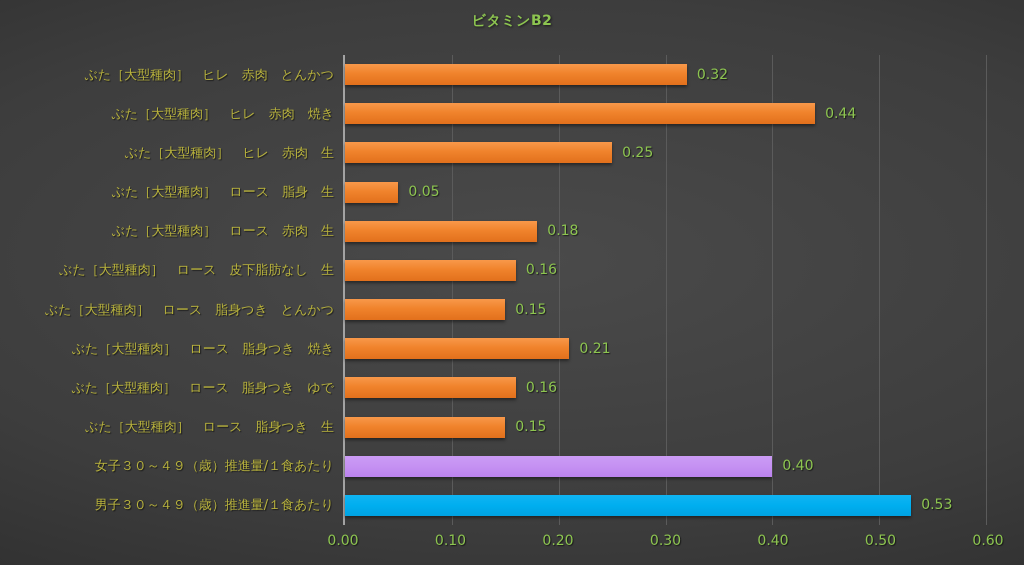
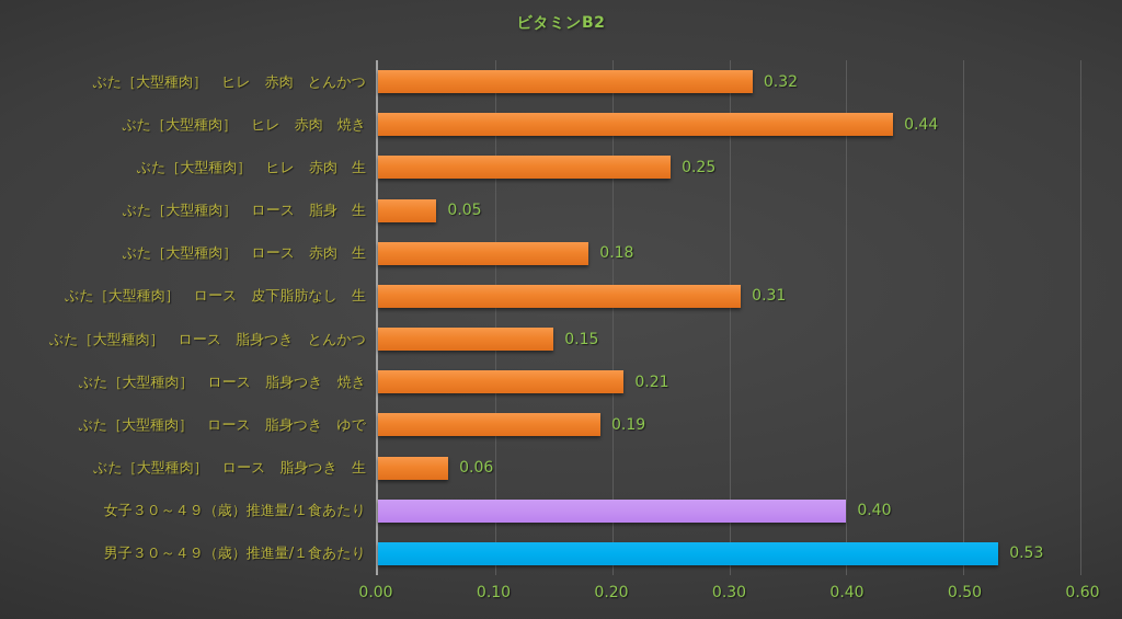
ぶた［大型種肉］ ロース 皮下脂肪なし 生: 0.16 -> 0.31
ぶた［大型種肉］ ロース 脂身つき ゆで: 0.16 -> 0.19
ぶた［大型種肉］ ロース 脂身つき 生: 0.15 -> 0.06
